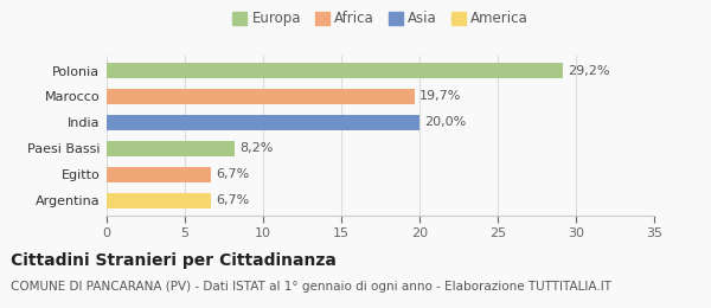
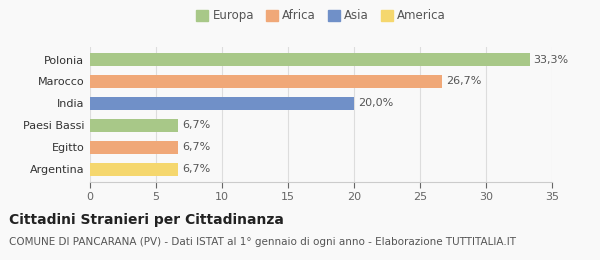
Polonia: 29,2% -> 33,3%
Marocco: 19,7% -> 26,7%
Paesi Bassi: 8,2% -> 6,7%
